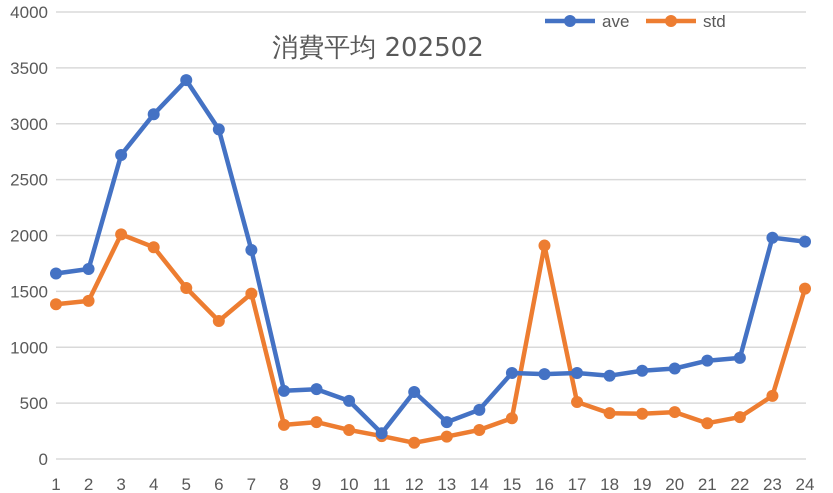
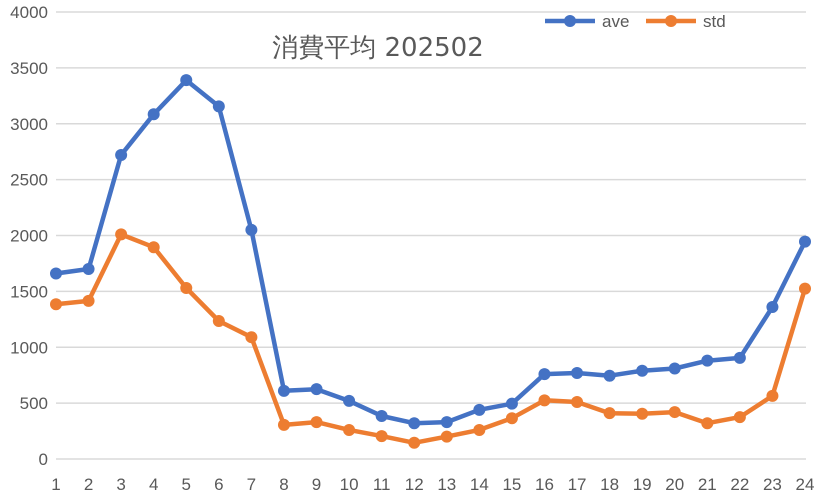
ave/6: 2950 -> 3160
ave/7: 1870 -> 2050
std/7: 1480 -> 1090
ave/11: 230 -> 380
ave/12: 600 -> 320
ave/15: 770 -> 500
std/16: 1910 -> 520
ave/23: 1980 -> 1360
